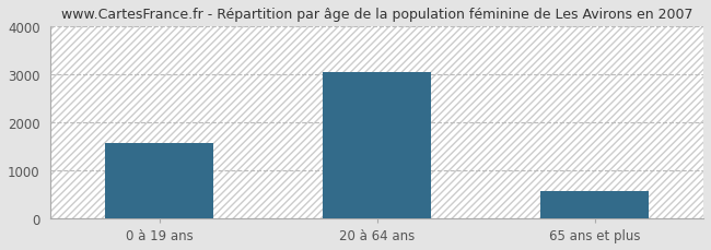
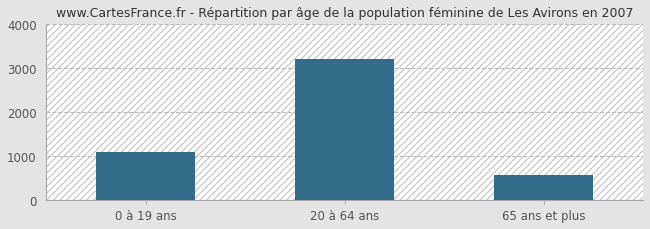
0 à 19 ans: 1560 -> 1100
20 à 64 ans: 3040 -> 3200
